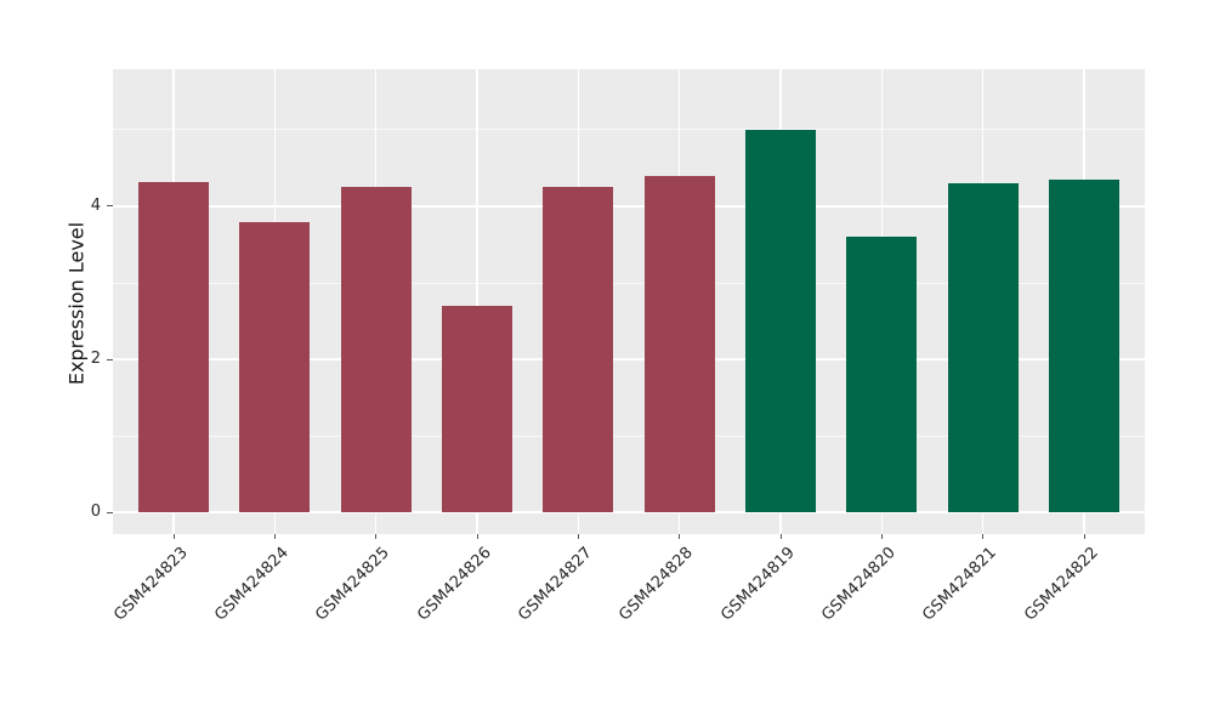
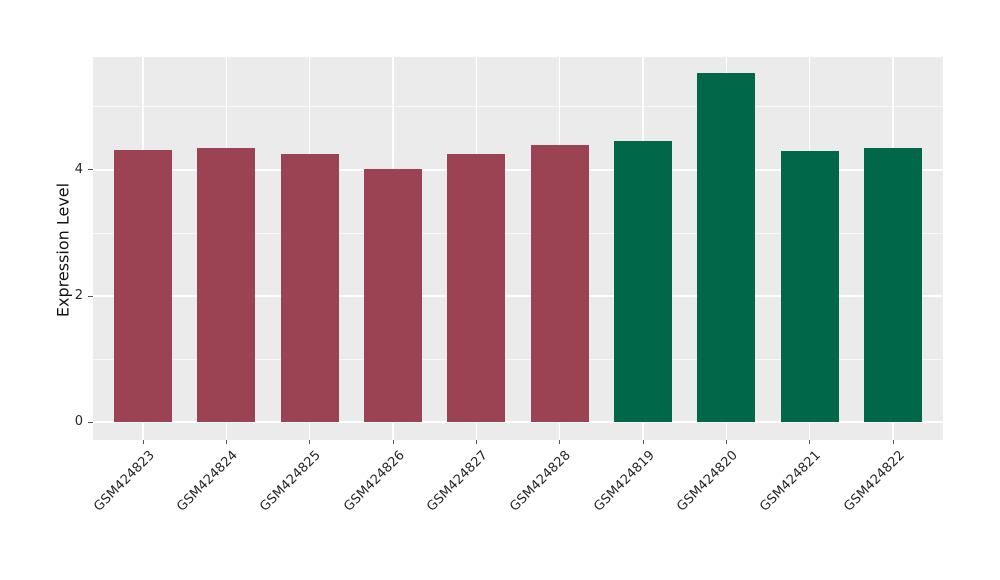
GSM424824: 3.8 -> 4.3
GSM424826: 2.7 -> 4.0
GSM424819: 5.0 -> 4.5
GSM424820: 3.6 -> 5.5
